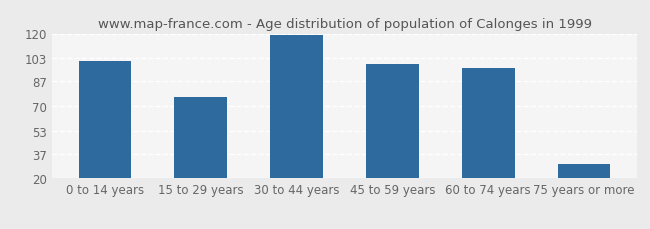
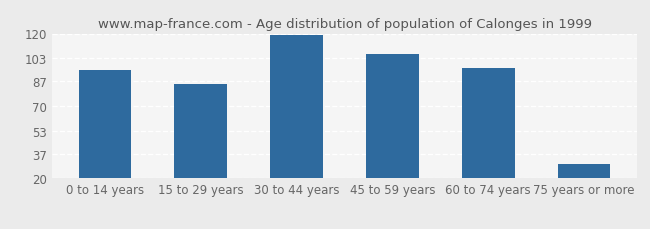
0 to 14 years: 101 -> 95
15 to 29 years: 76 -> 85
45 to 59 years: 99 -> 106
